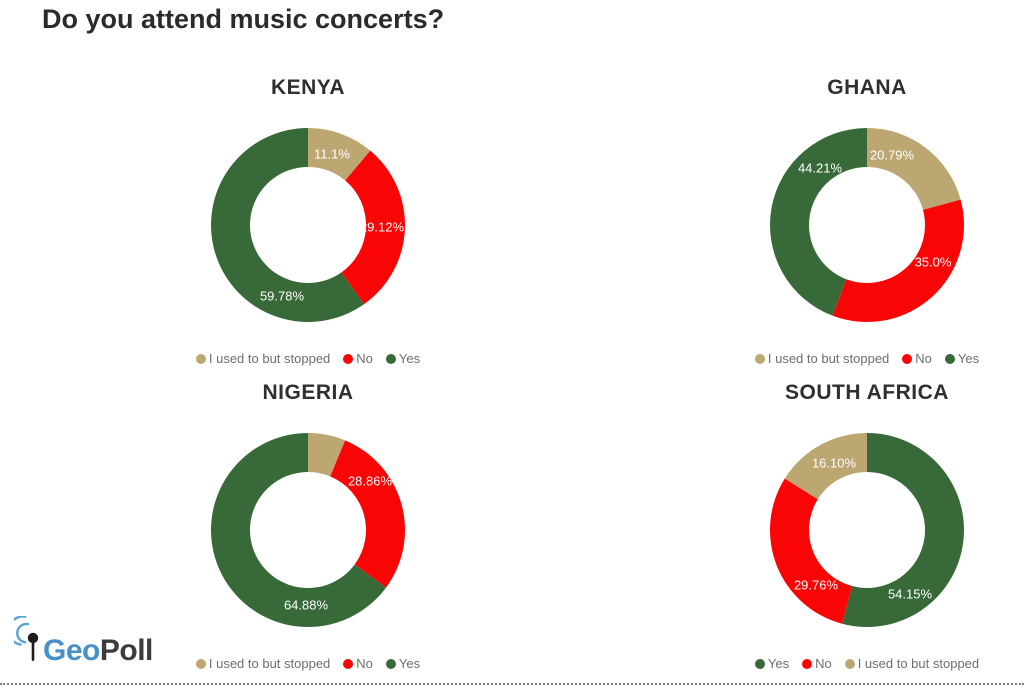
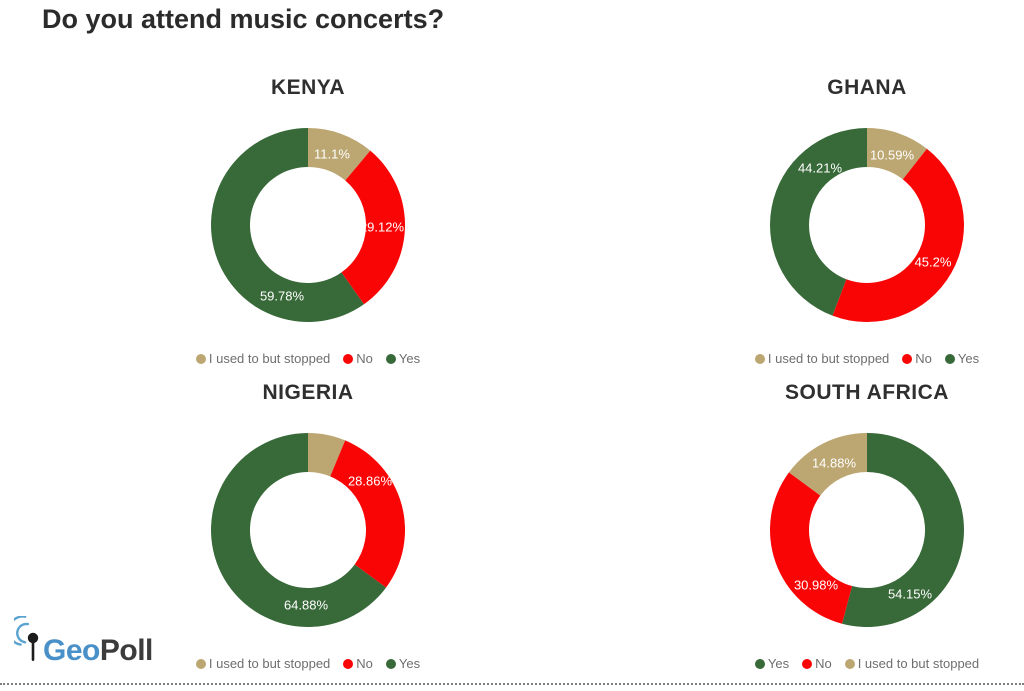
GHANA/I used to but stopped: 20.79% -> 10.59%
GHANA/No: 35.0% -> 45.2%
SOUTH AFRICA/No: 29.76% -> 30.98%
SOUTH AFRICA/I used to but stopped: 16.10% -> 14.88%
